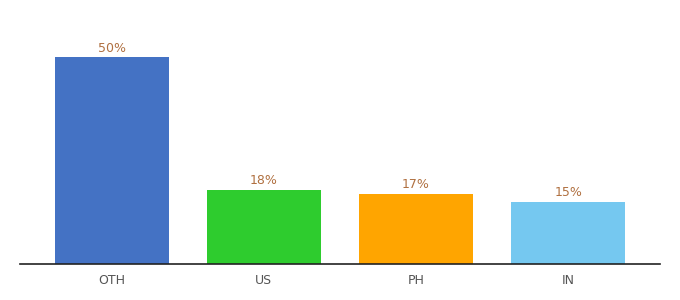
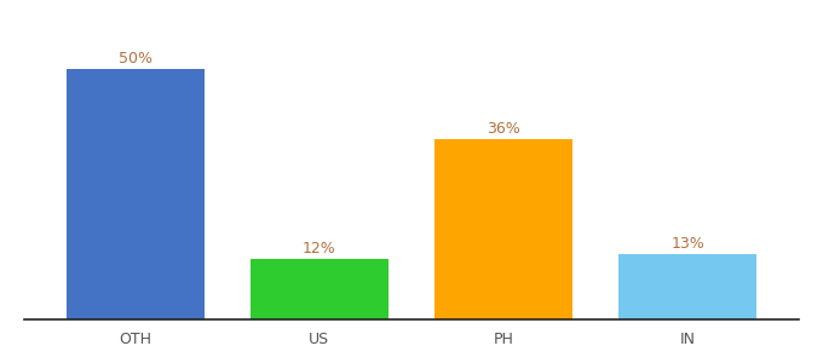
US: 18% -> 12%
PH: 17% -> 36%
IN: 15% -> 13%
